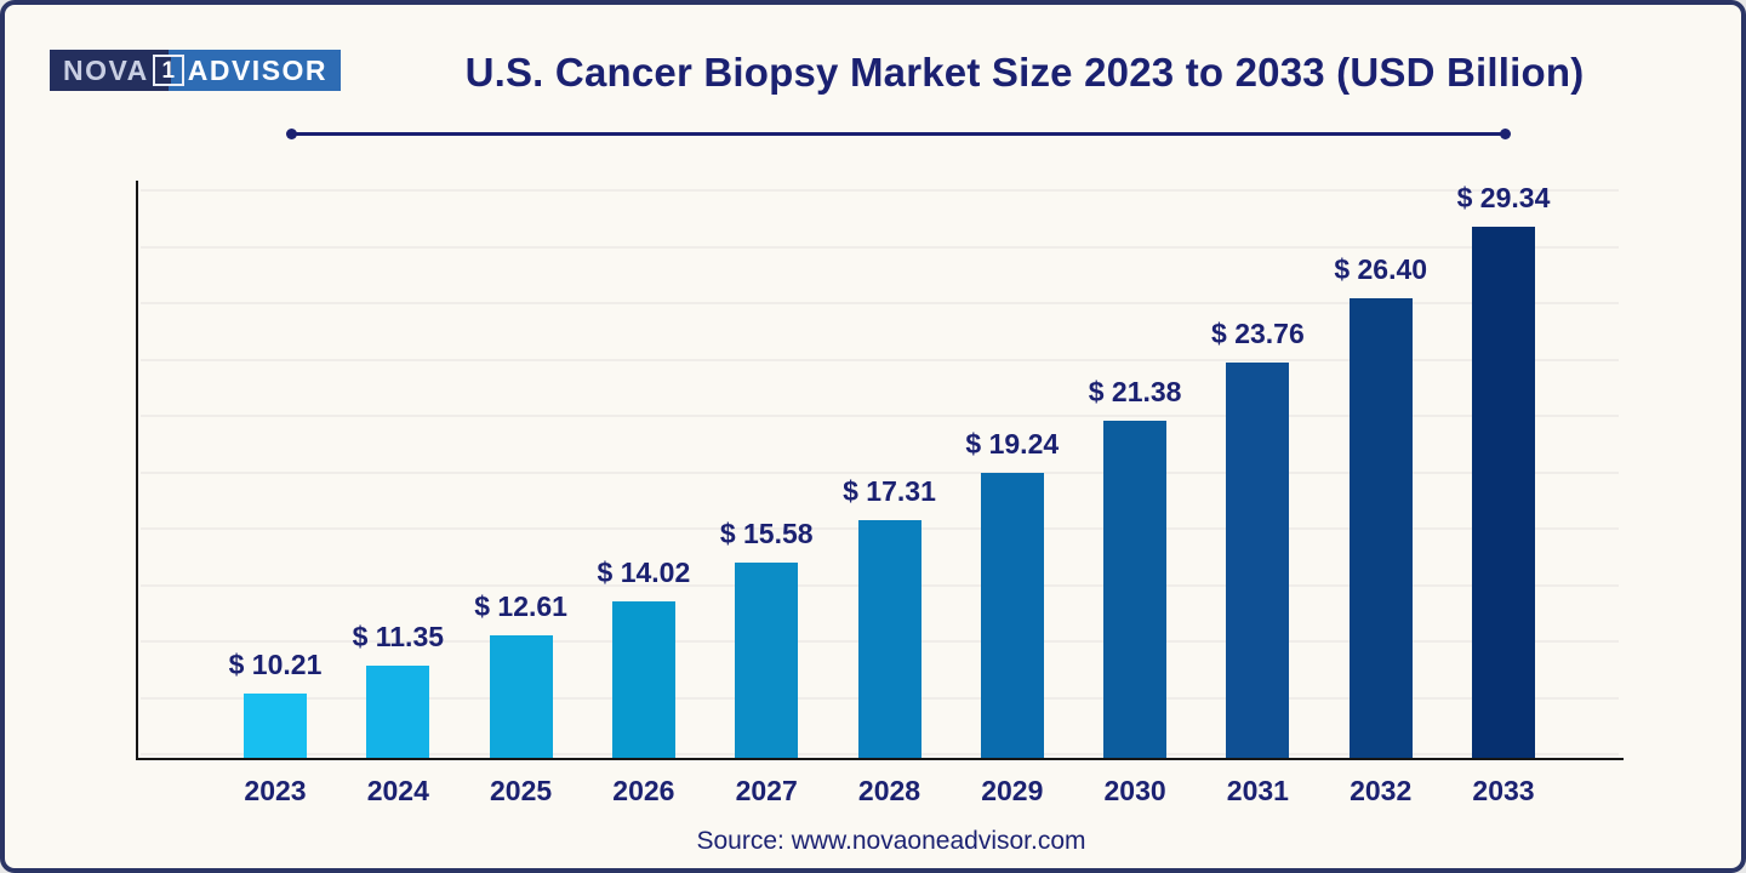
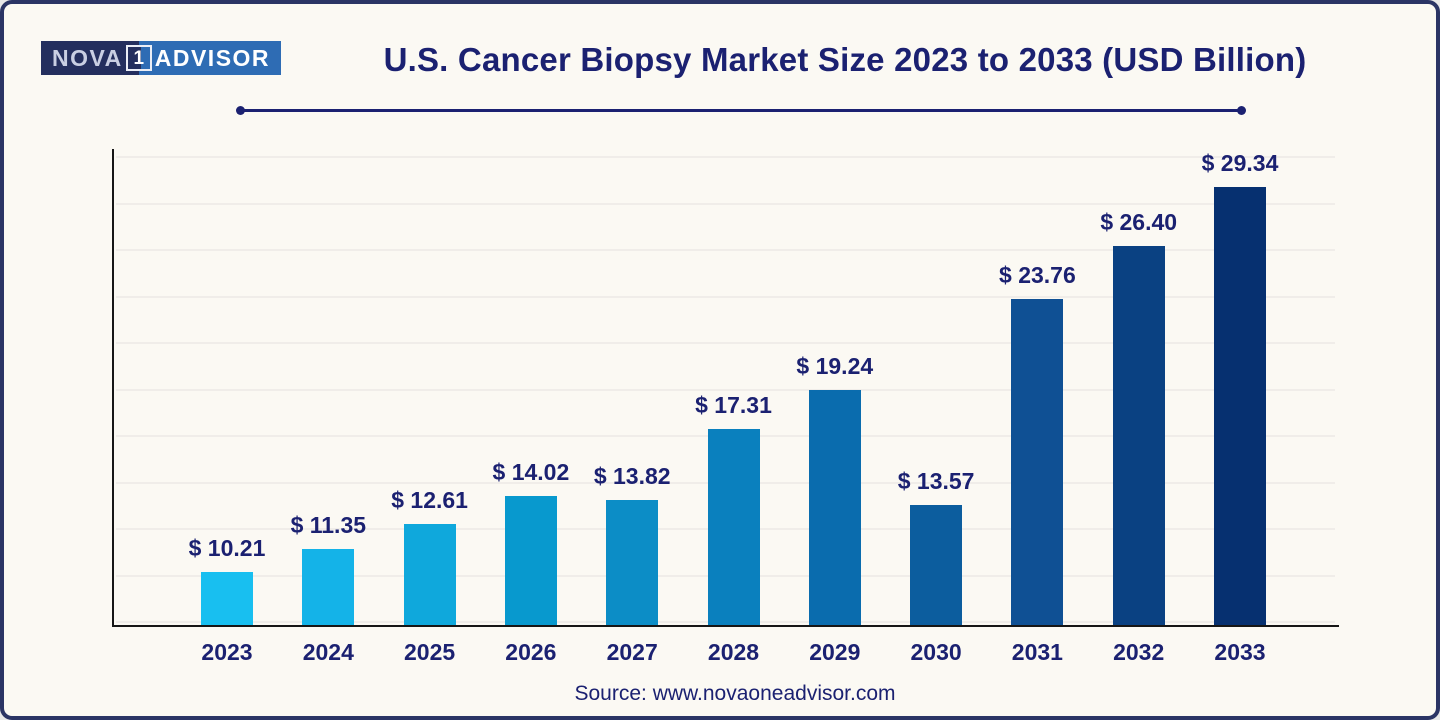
2027: 15.58 -> 13.82
2030: 21.38 -> 13.57
